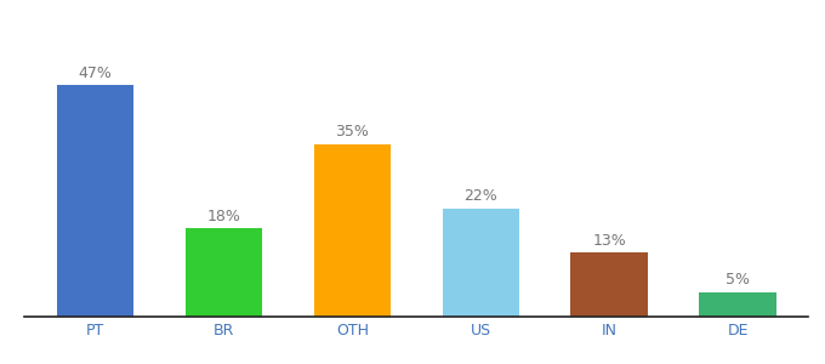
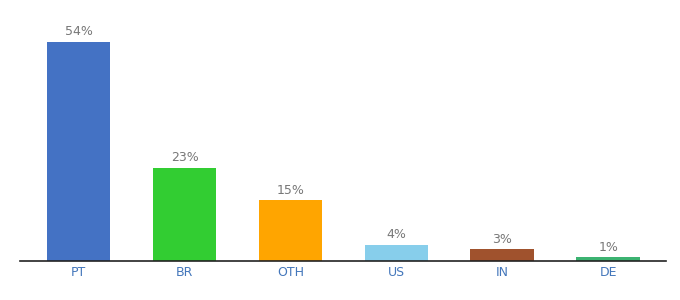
PT: 47% -> 54%
BR: 18% -> 23%
OTH: 35% -> 15%
US: 22% -> 4%
IN: 13% -> 3%
DE: 5% -> 1%
